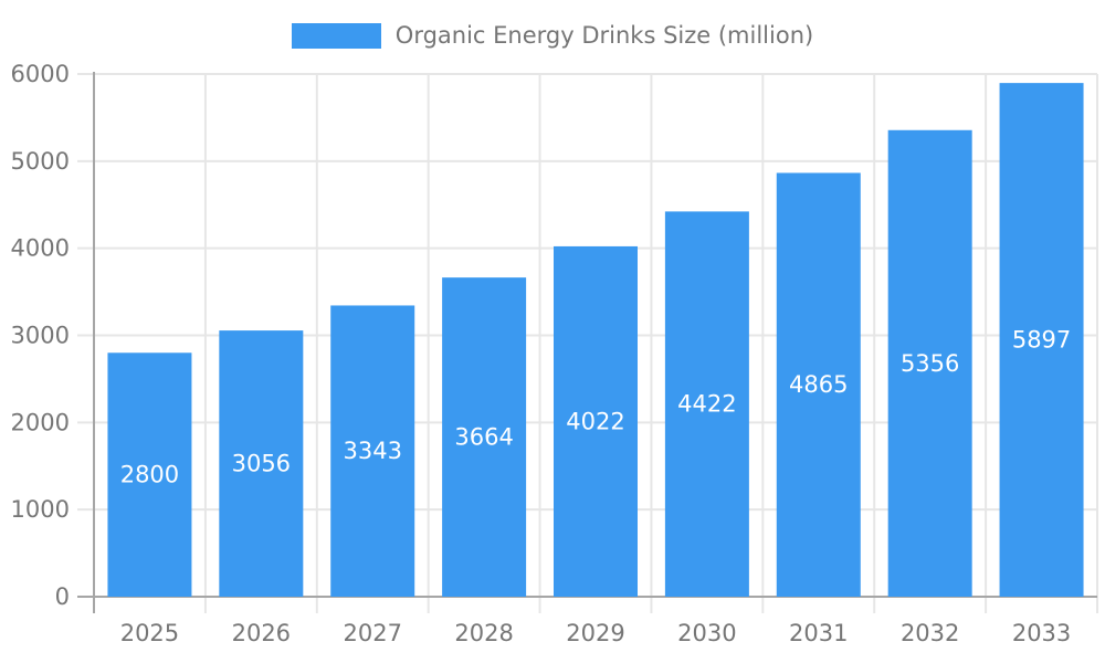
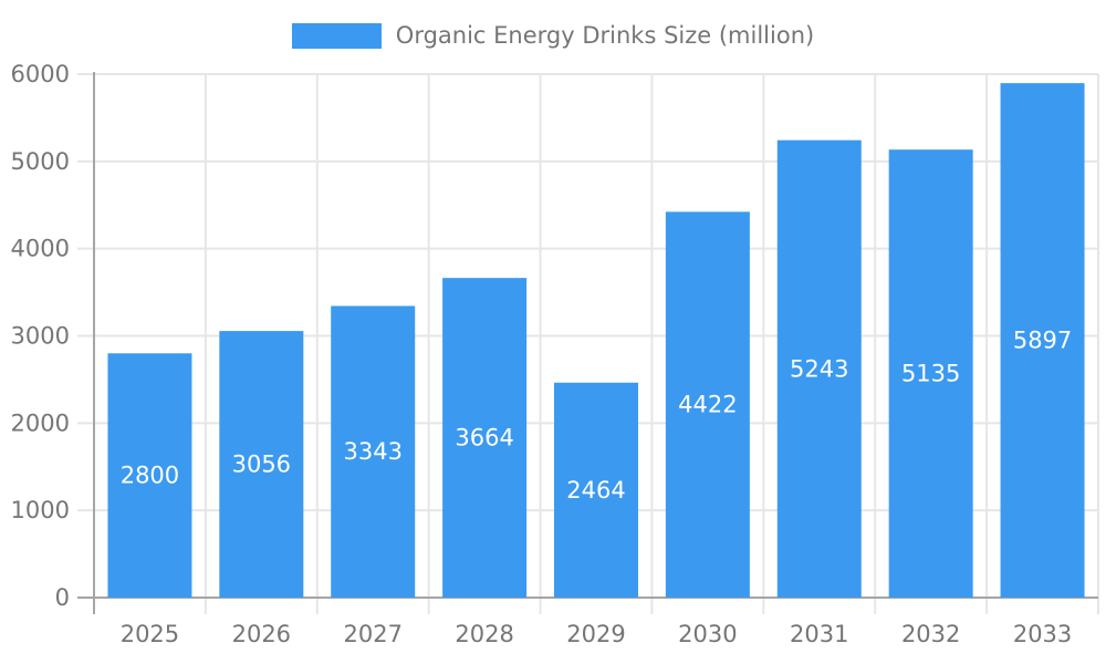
2029: 4022 -> 2464
2031: 4865 -> 5243
2032: 5356 -> 5135
